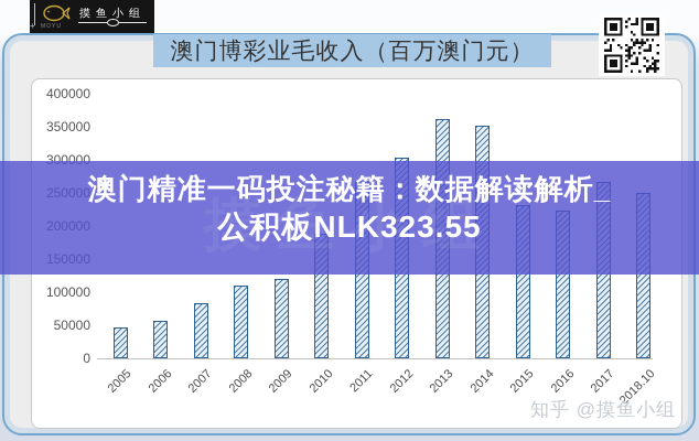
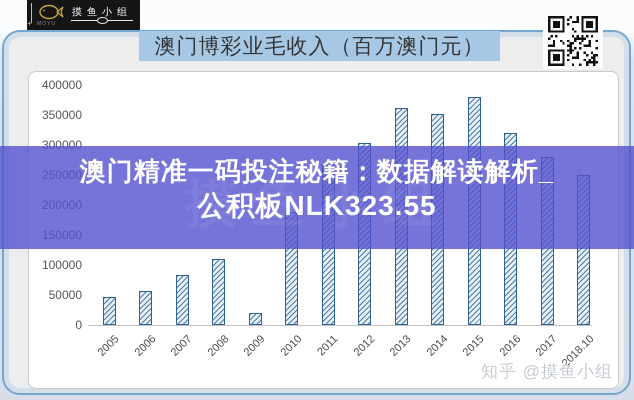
2009: 120000 -> 20000
2015: 230000 -> 380000
2016: 220000 -> 320000
2017: 270000 -> 280000
